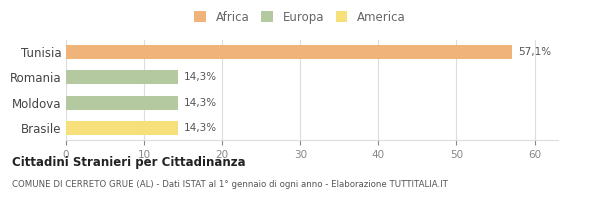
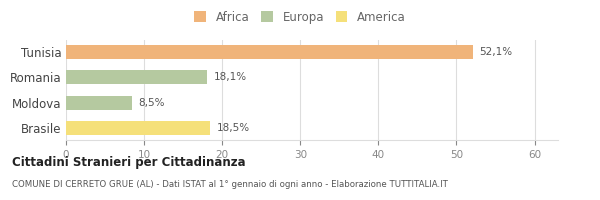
Tunisia: 57,1% -> 52,1%
Romania: 14,3% -> 18,1%
Moldova: 14,3% -> 8,5%
Brasile: 14,3% -> 18,5%
